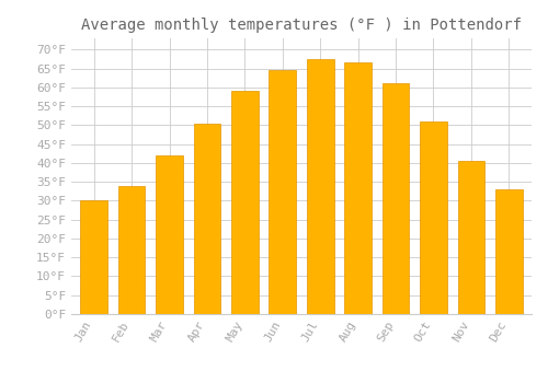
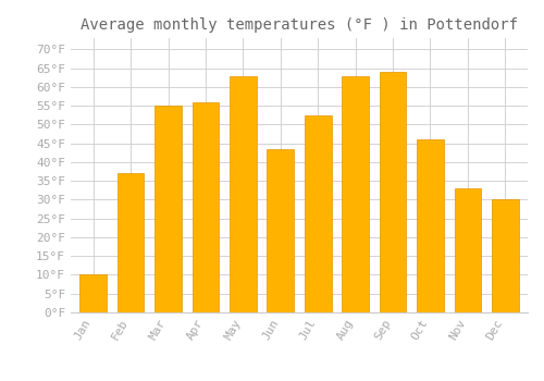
Jan: 30.0°F -> 10.0°F
Feb: 34.0°F -> 37.0°F
Mar: 42.0°F -> 55.0°F
Apr: 50.5°F -> 56.0°F
May: 59.0°F -> 63.0°F
Jun: 64.5°F -> 43.5°F
Jul: 67.5°F -> 52.5°F
Aug: 66.5°F -> 63.0°F
Sep: 61.0°F -> 64.0°F
Oct: 51.0°F -> 46.0°F
Nov: 40.5°F -> 33.0°F
Dec: 33.0°F -> 30.0°F
